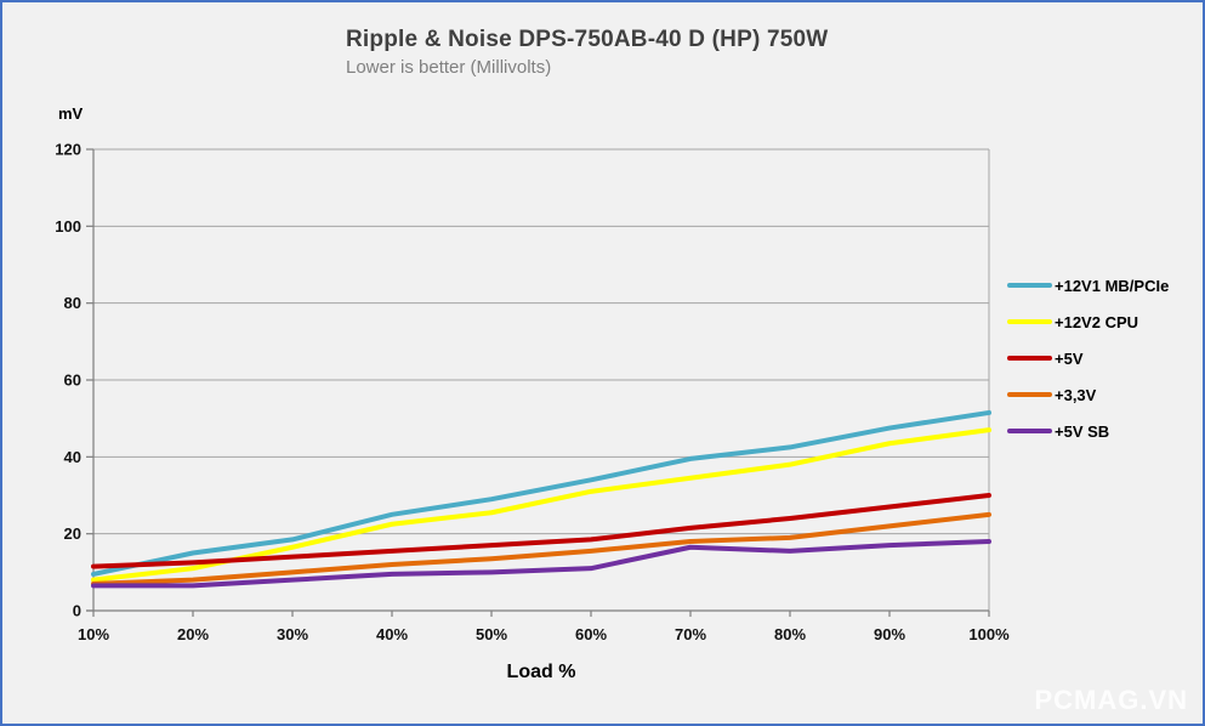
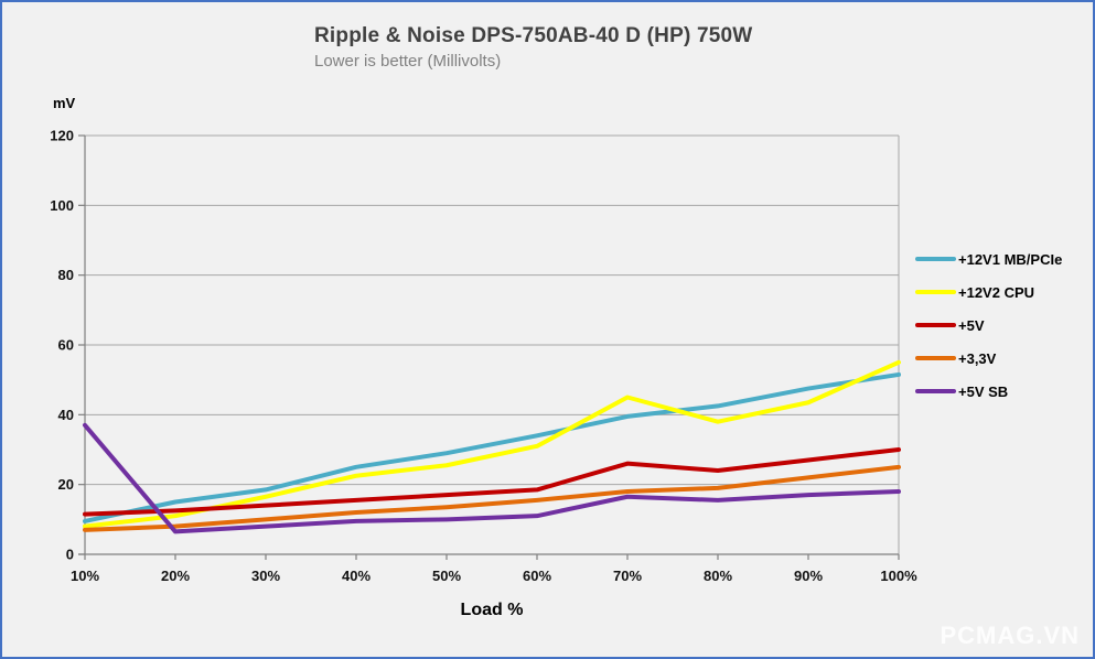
+5V SB/10%: 6 -> 37
+12V2 CPU/70%: 34 -> 45
+5V/70%: 22 -> 26
+12V2 CPU/100%: 47 -> 55
